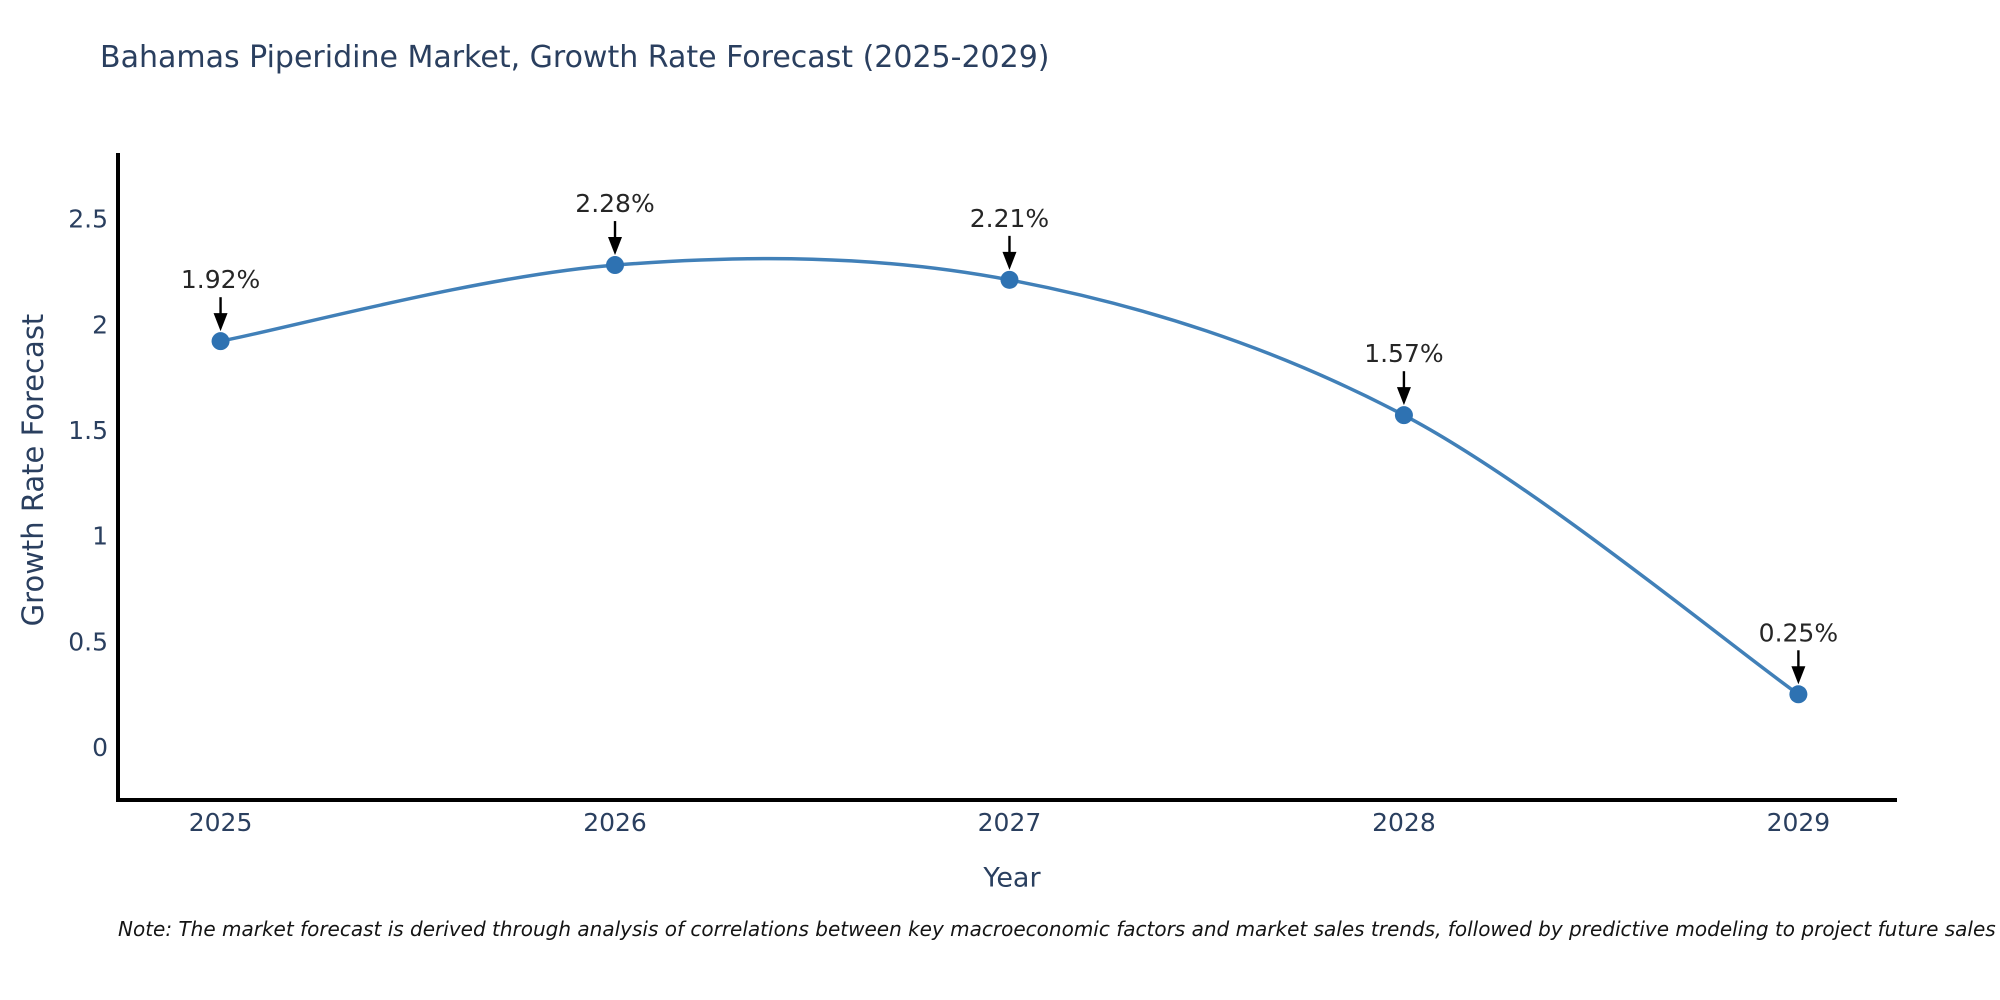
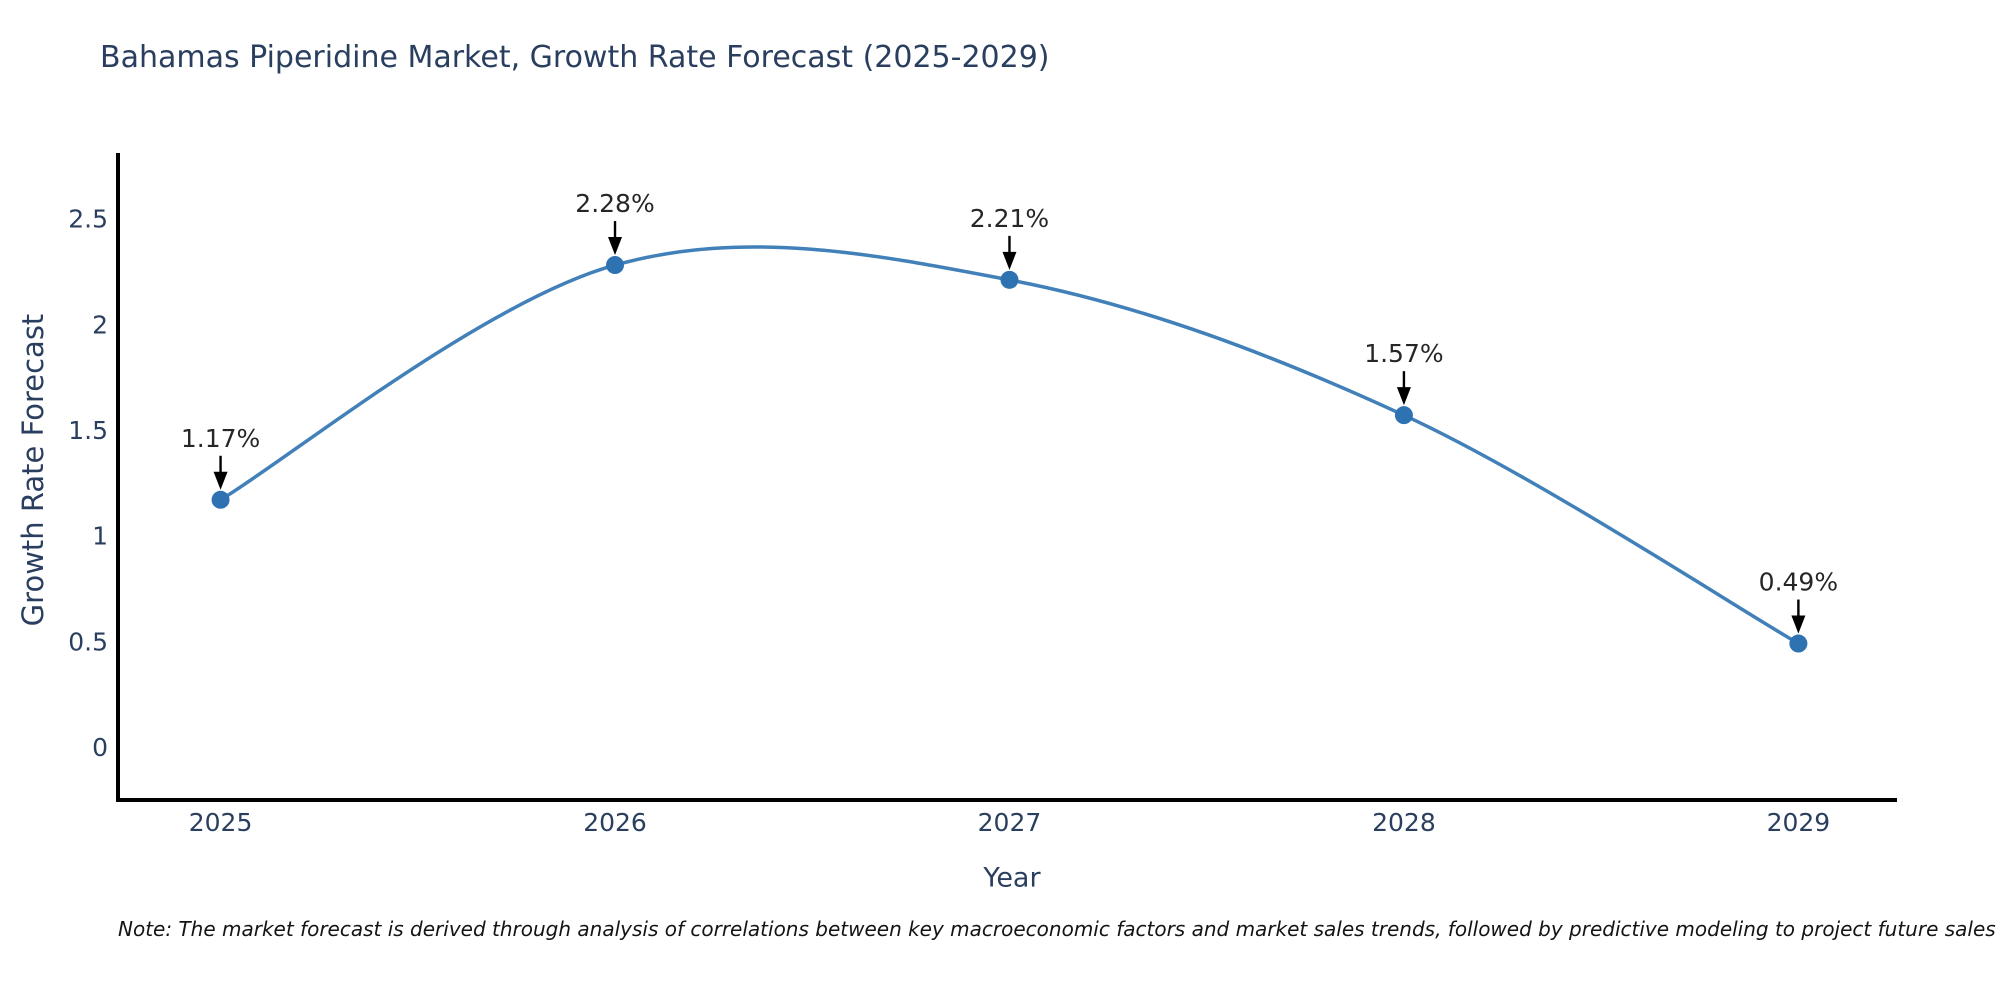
2025: 1.92% -> 1.17%
2029: 0.25% -> 0.49%
